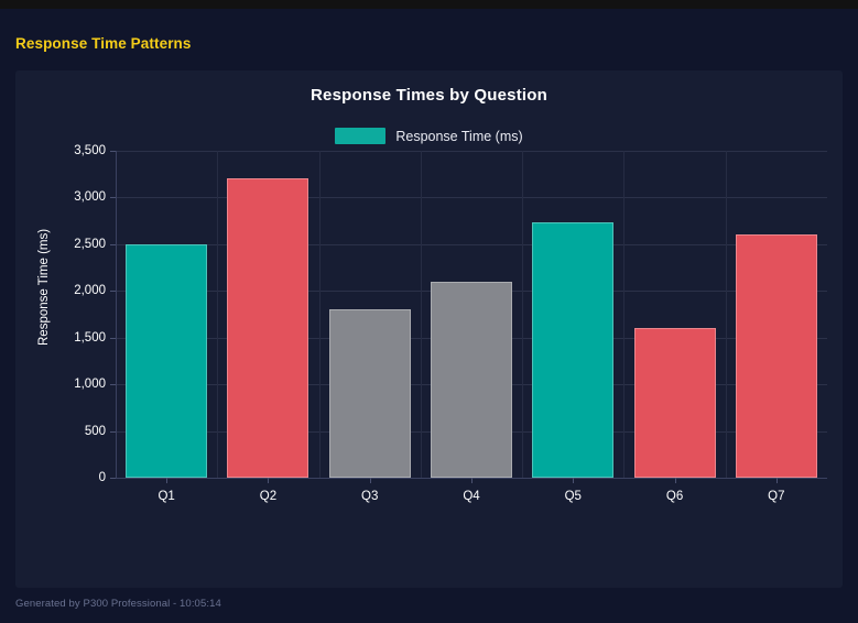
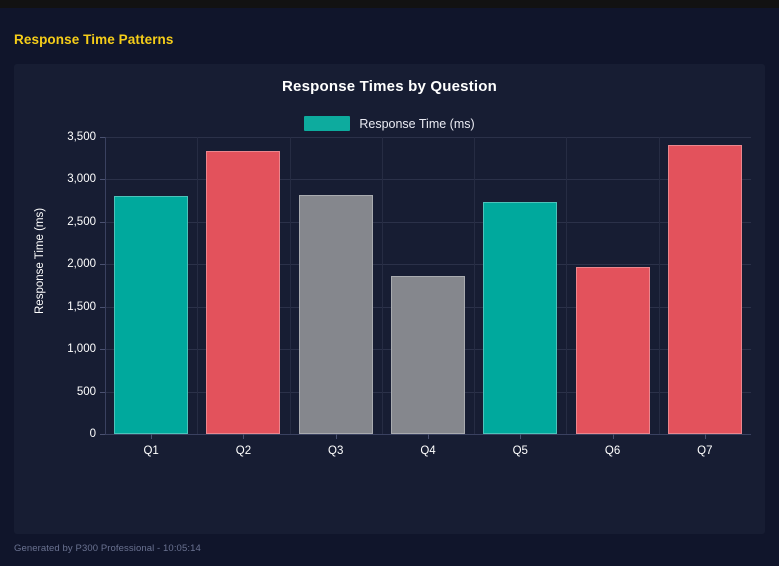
Q1: 2500 -> 2800
Q2: 3200 -> 3300
Q3: 1800 -> 2800
Q4: 2100 -> 1900
Q6: 1600 -> 2000
Q7: 2600 -> 3400
